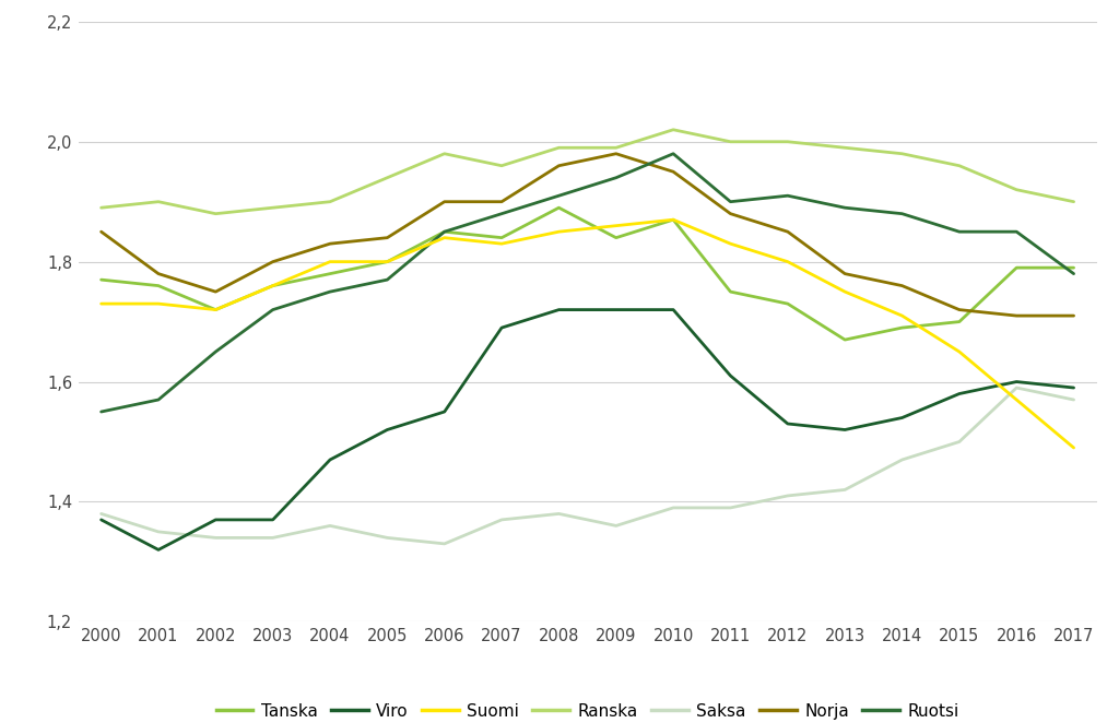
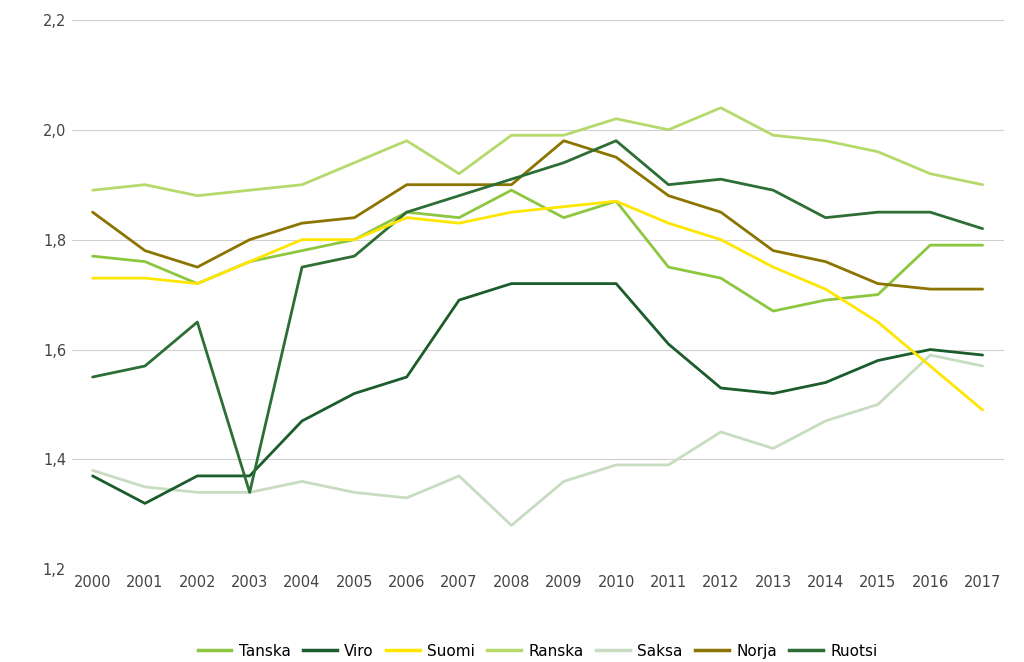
Ruotsi/2003: 1,72 -> 1,34
Ranska/2007: 1,96 -> 1,92
Saksa/2008: 1,38 -> 1,28
Norja/2008: 1,96 -> 1,90
Ranska/2012: 2,00 -> 2,04
Saksa/2012: 1,41 -> 1,45
Ruotsi/2014: 1,88 -> 1,84
Ruotsi/2017: 1,78 -> 1,82
